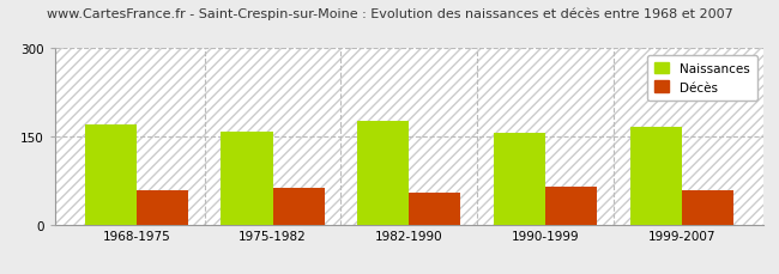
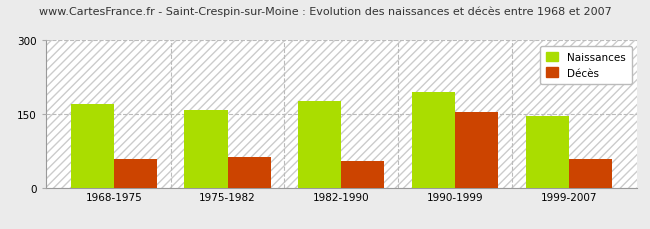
Naissances/1990-1999: 157 -> 195
Décès/1990-1999: 65 -> 155
Naissances/1999-2007: 167 -> 145
